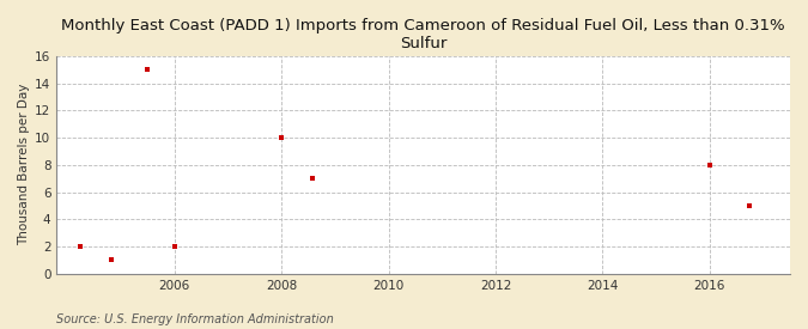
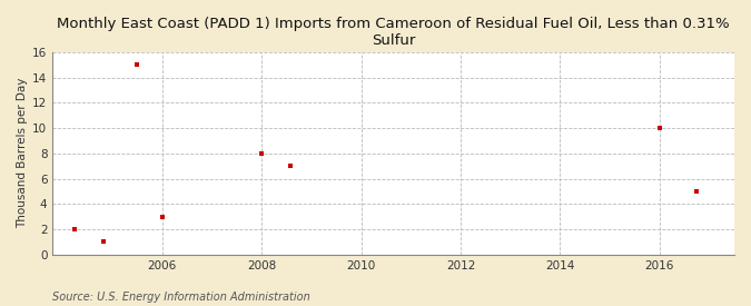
2006: 2 -> 3
2008: 10 -> 8
2016: 8 -> 10
